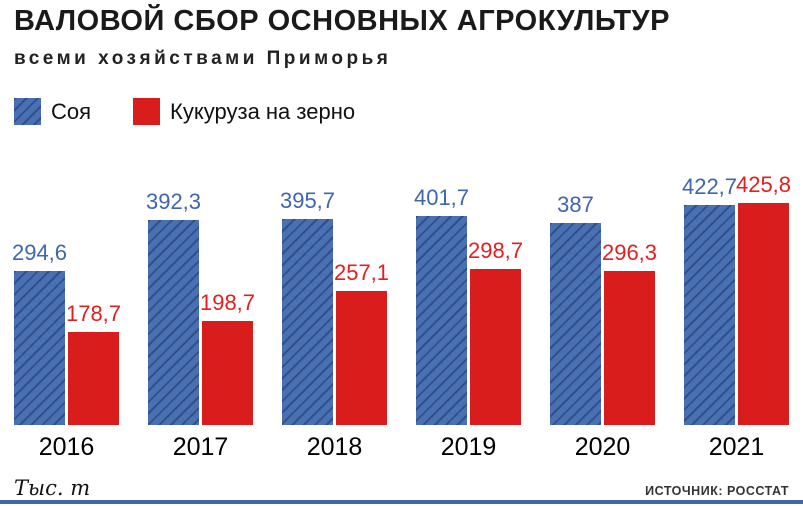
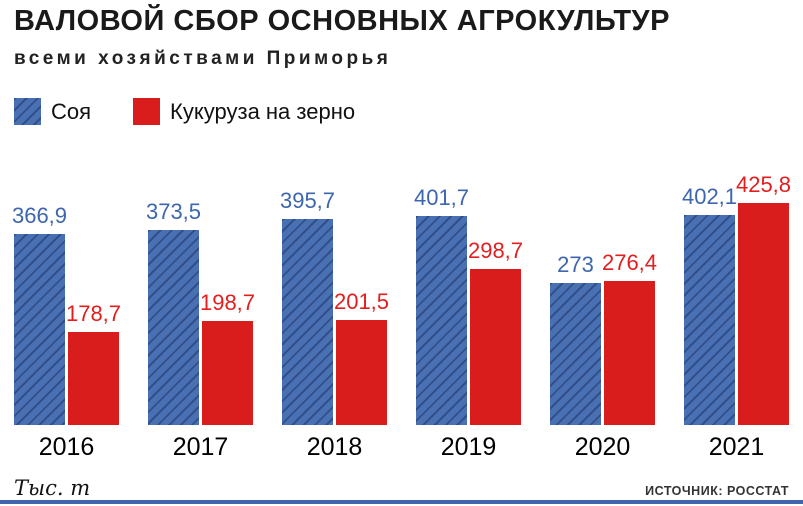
Соя/2016: 294,6 -> 366,9
Соя/2017: 392,3 -> 373,5
Кукуруза на зерно/2018: 257,1 -> 201,5
Соя/2020: 387 -> 273
Кукуруза на зерно/2020: 296,3 -> 276,4
Соя/2021: 422,7 -> 402,1
